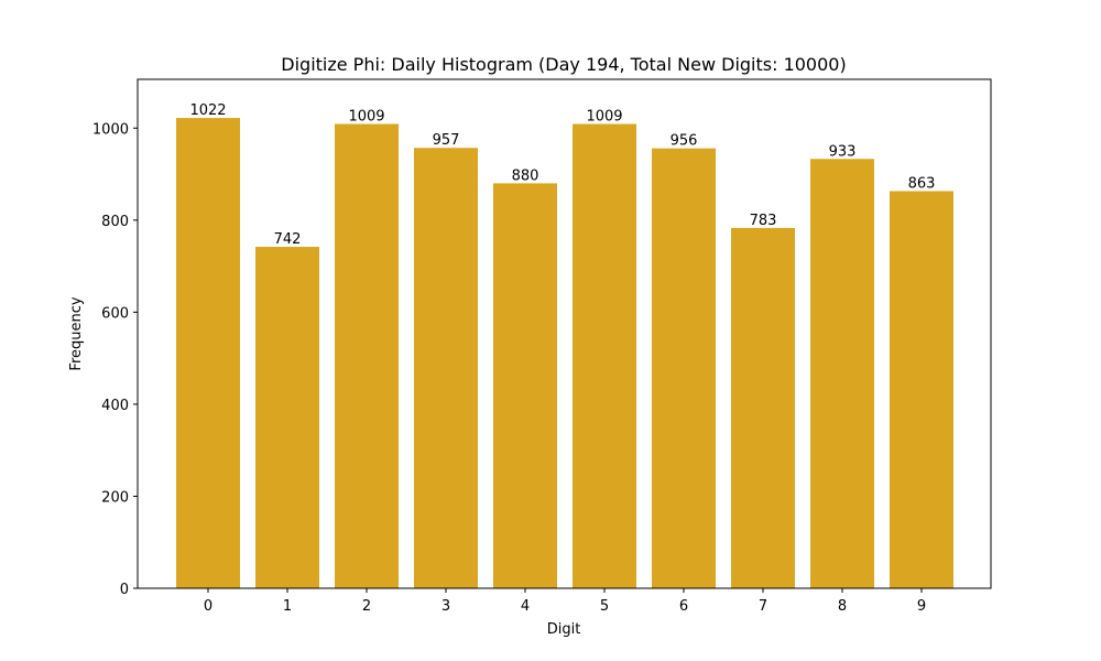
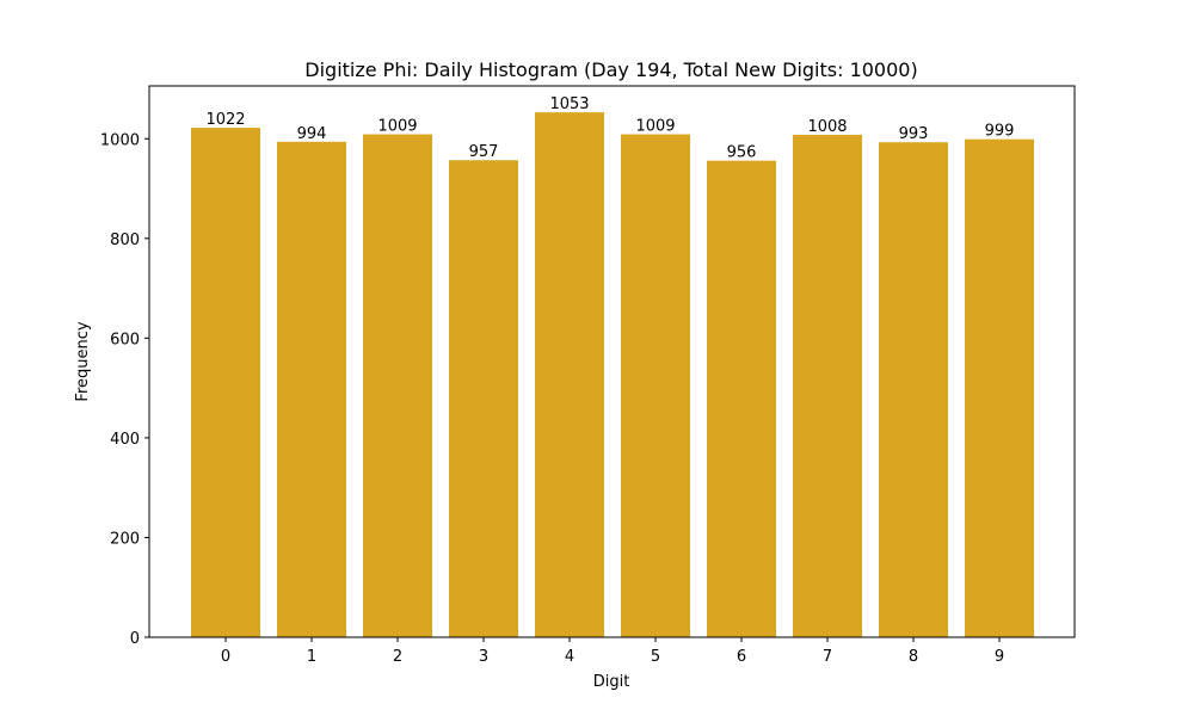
1: 742 -> 994
4: 880 -> 1053
7: 783 -> 1008
8: 933 -> 993
9: 863 -> 999
